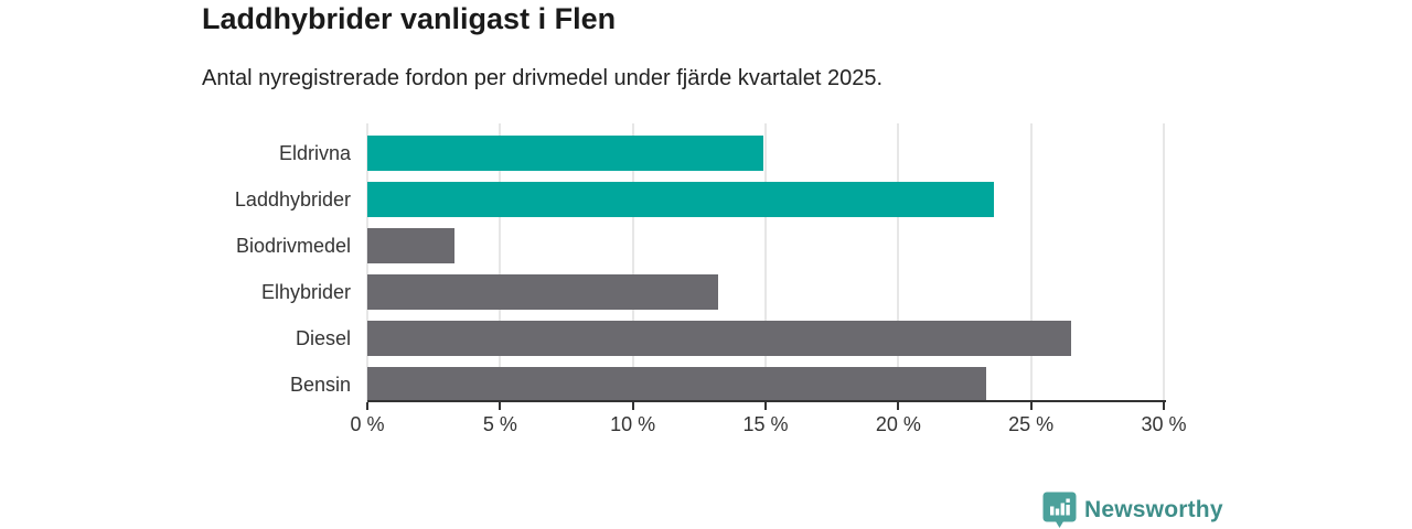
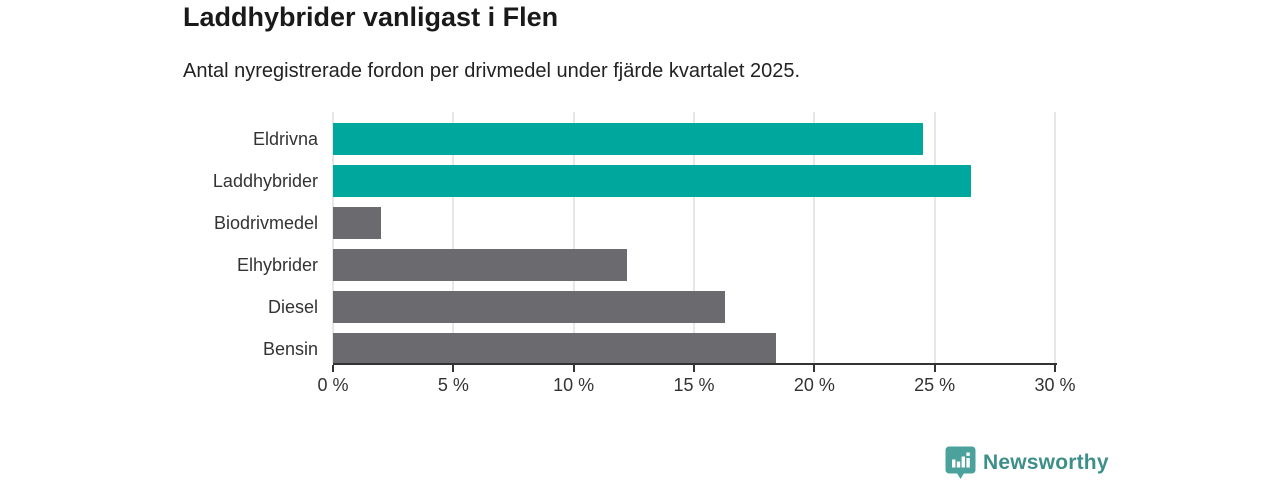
Eldrivna: 14.9% -> 24.5%
Laddhybrider: 23.6% -> 26.5%
Biodrivmedel: 3.3% -> 2.0%
Elhybrider: 13.2% -> 12.2%
Diesel: 26.5% -> 16.3%
Bensin: 23.3% -> 18.4%
